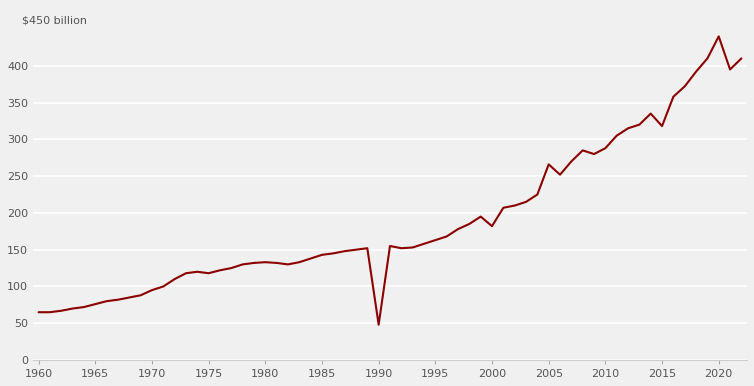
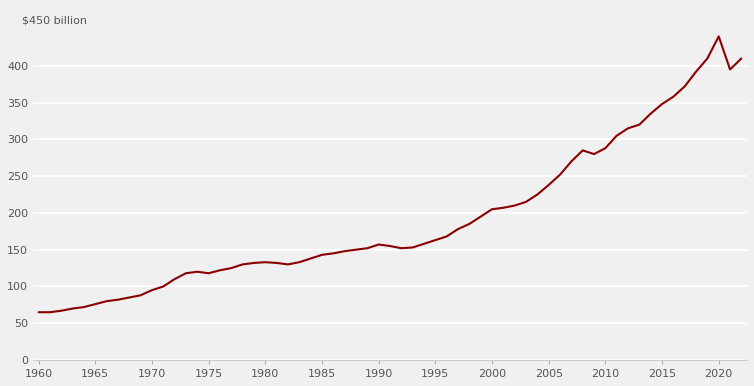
1990: 48 -> 157
2000: 182 -> 205
2005: 266 -> 238
2015: 318 -> 348
